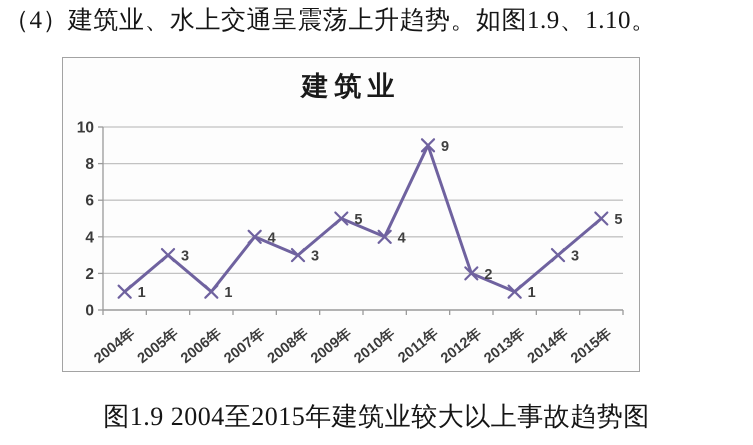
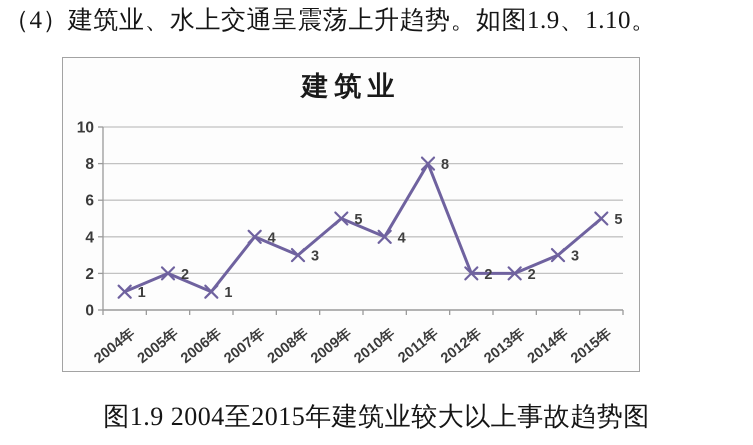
2005年: 3 -> 2
2011年: 9 -> 8
2013年: 1 -> 2
